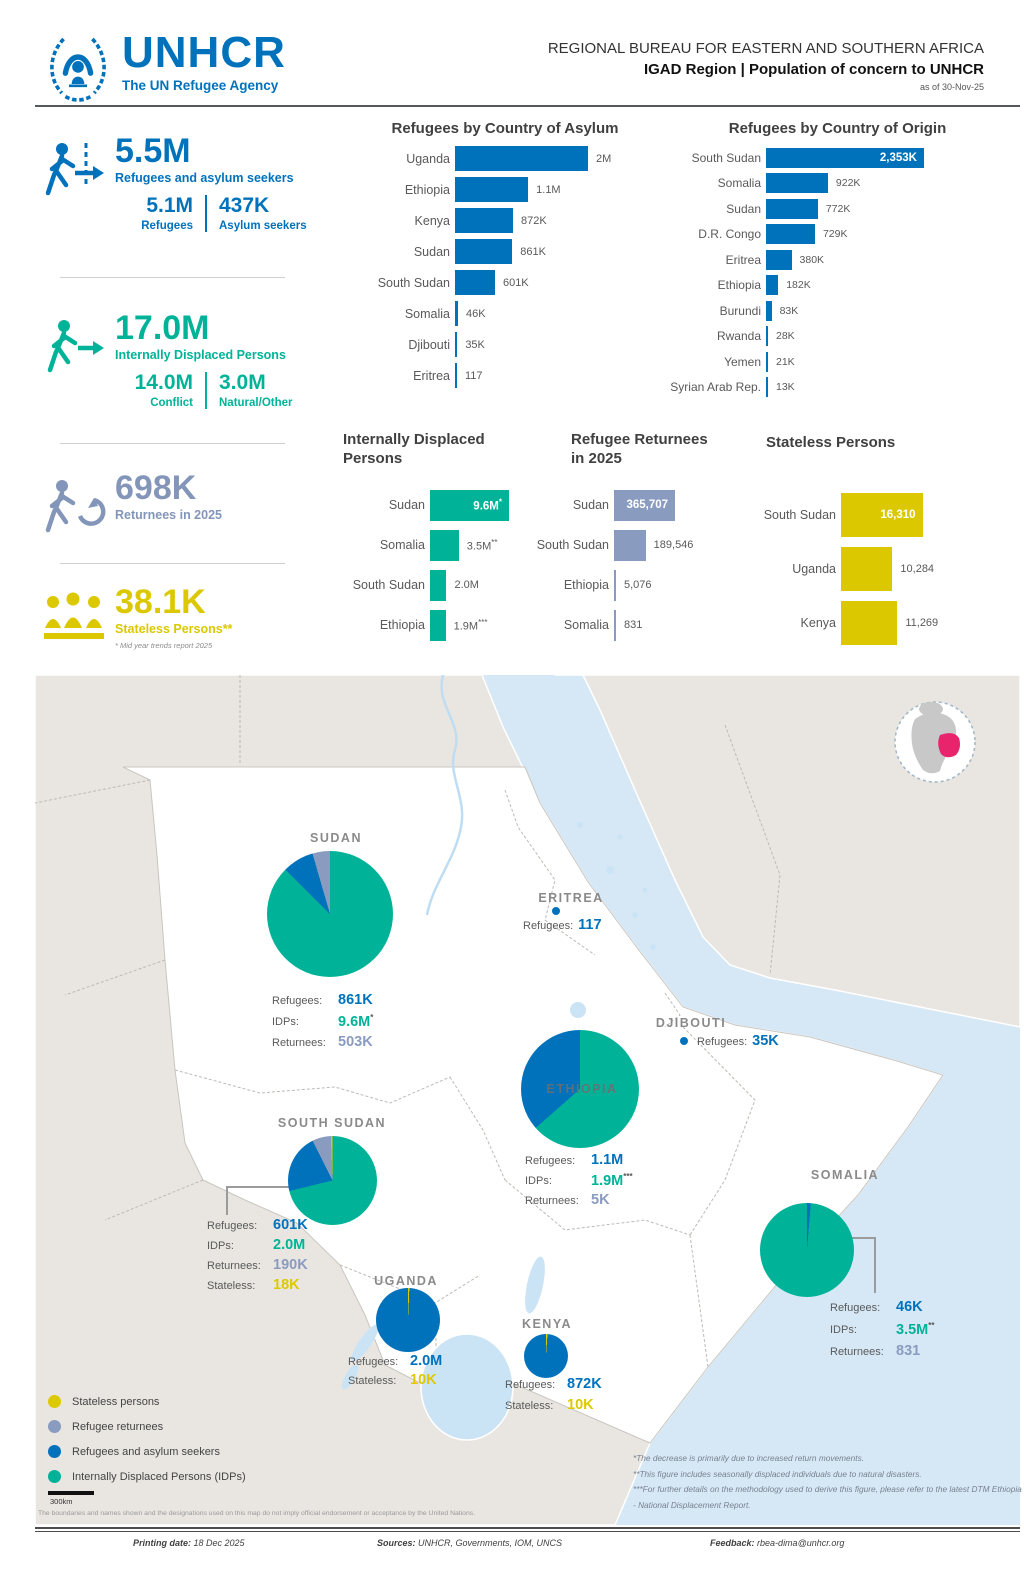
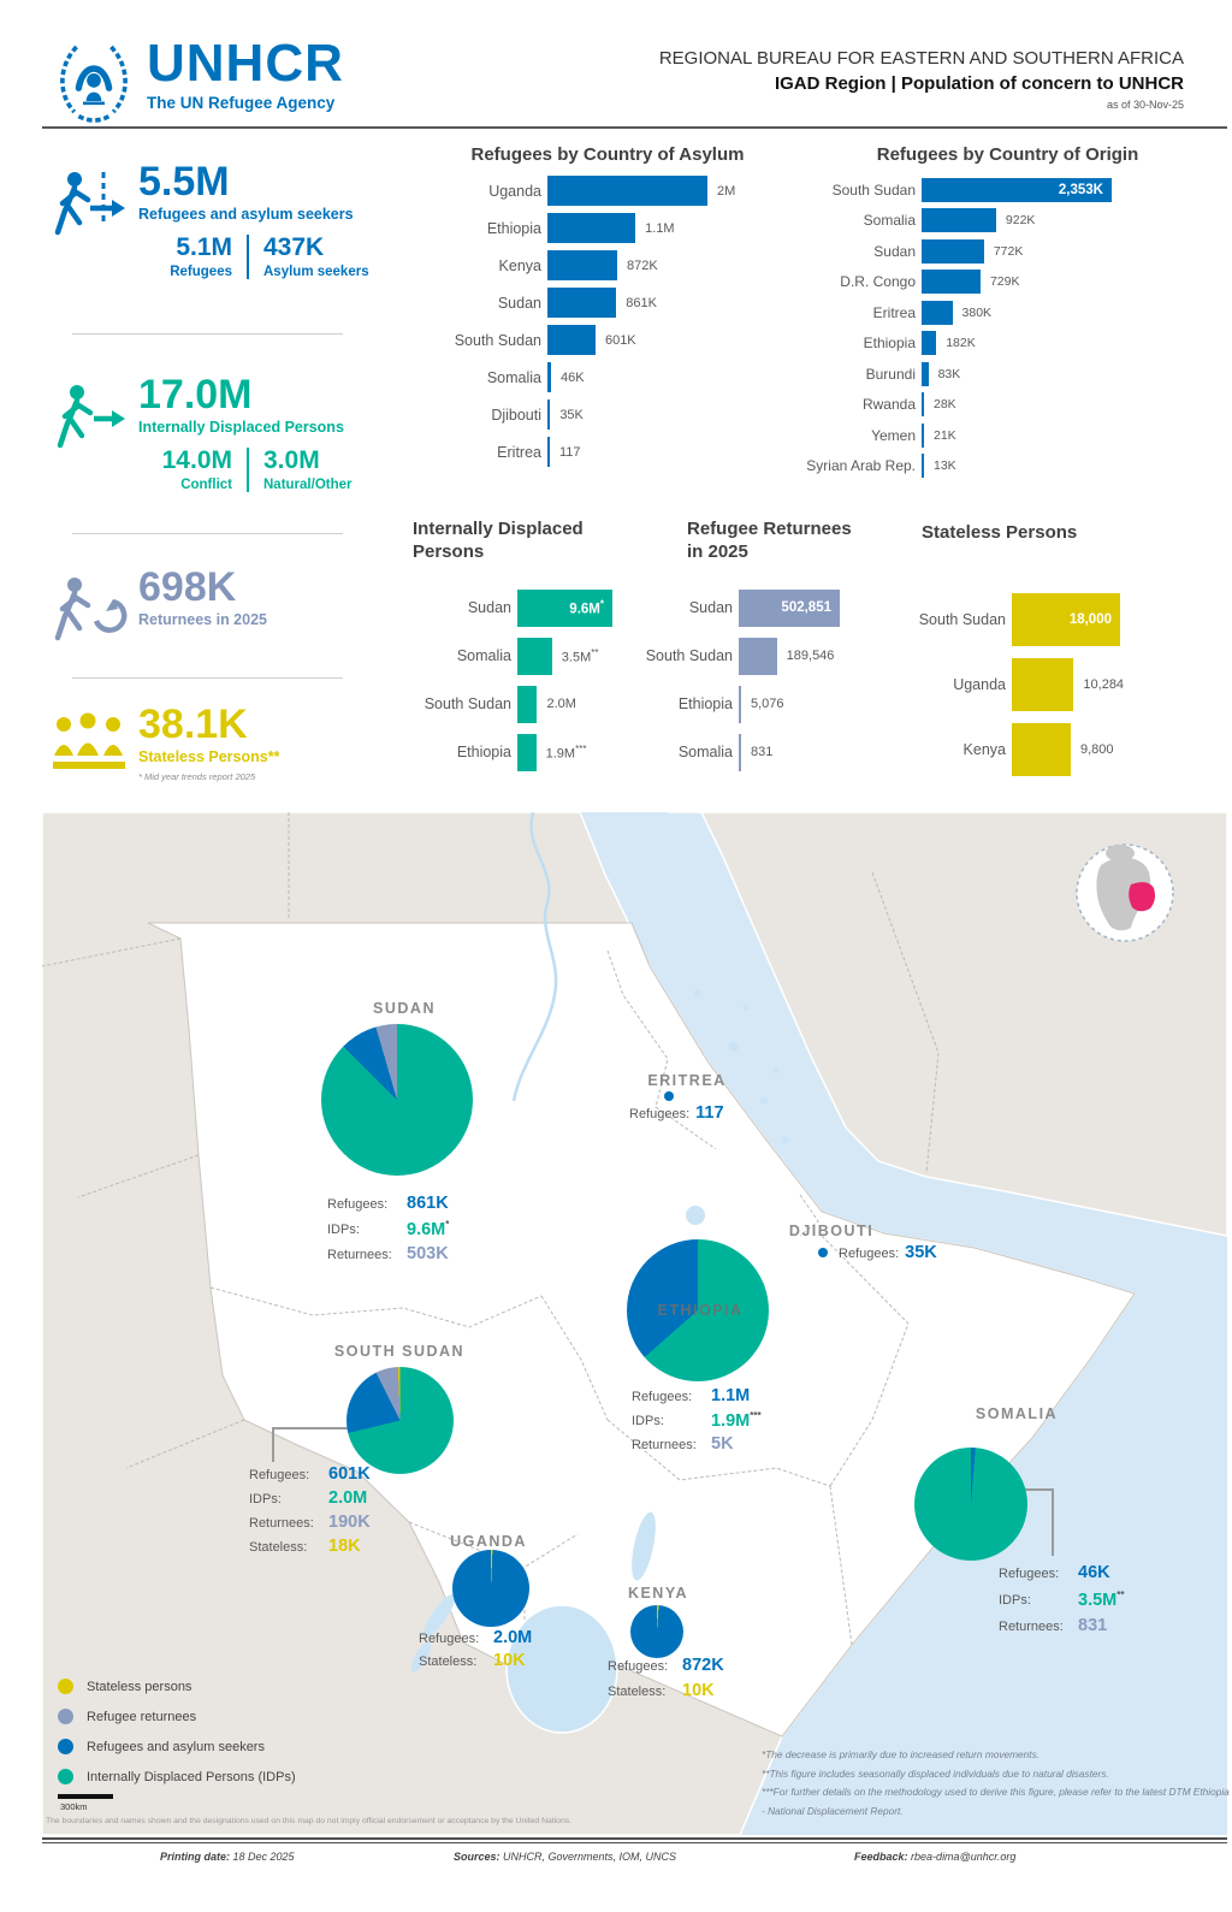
Refugee Returnees in 2025/Sudan: 365,707 -> 502,851
Stateless Persons/South Sudan: 16,310 -> 18,000
Stateless Persons/Kenya: 11,269 -> 9,800
